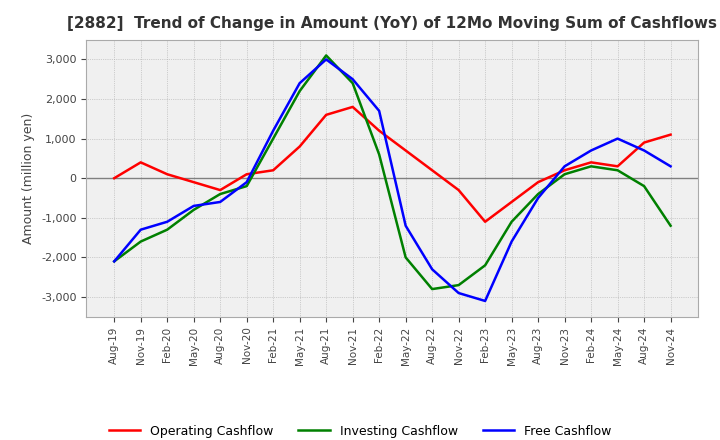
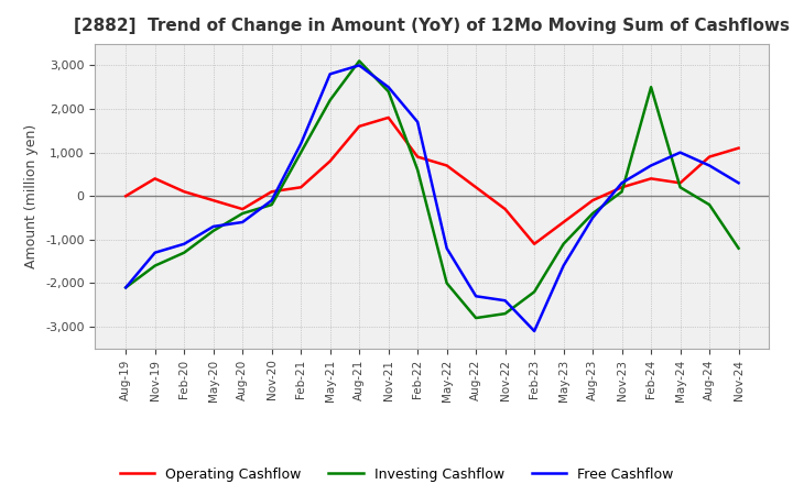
Free Cashflow/May-21: 2,400 -> 2,800
Operating Cashflow/Feb-22: 1,200 -> 900
Free Cashflow/Nov-22: -2,900 -> -2,400
Investing Cashflow/Feb-24: 300 -> 2,500
